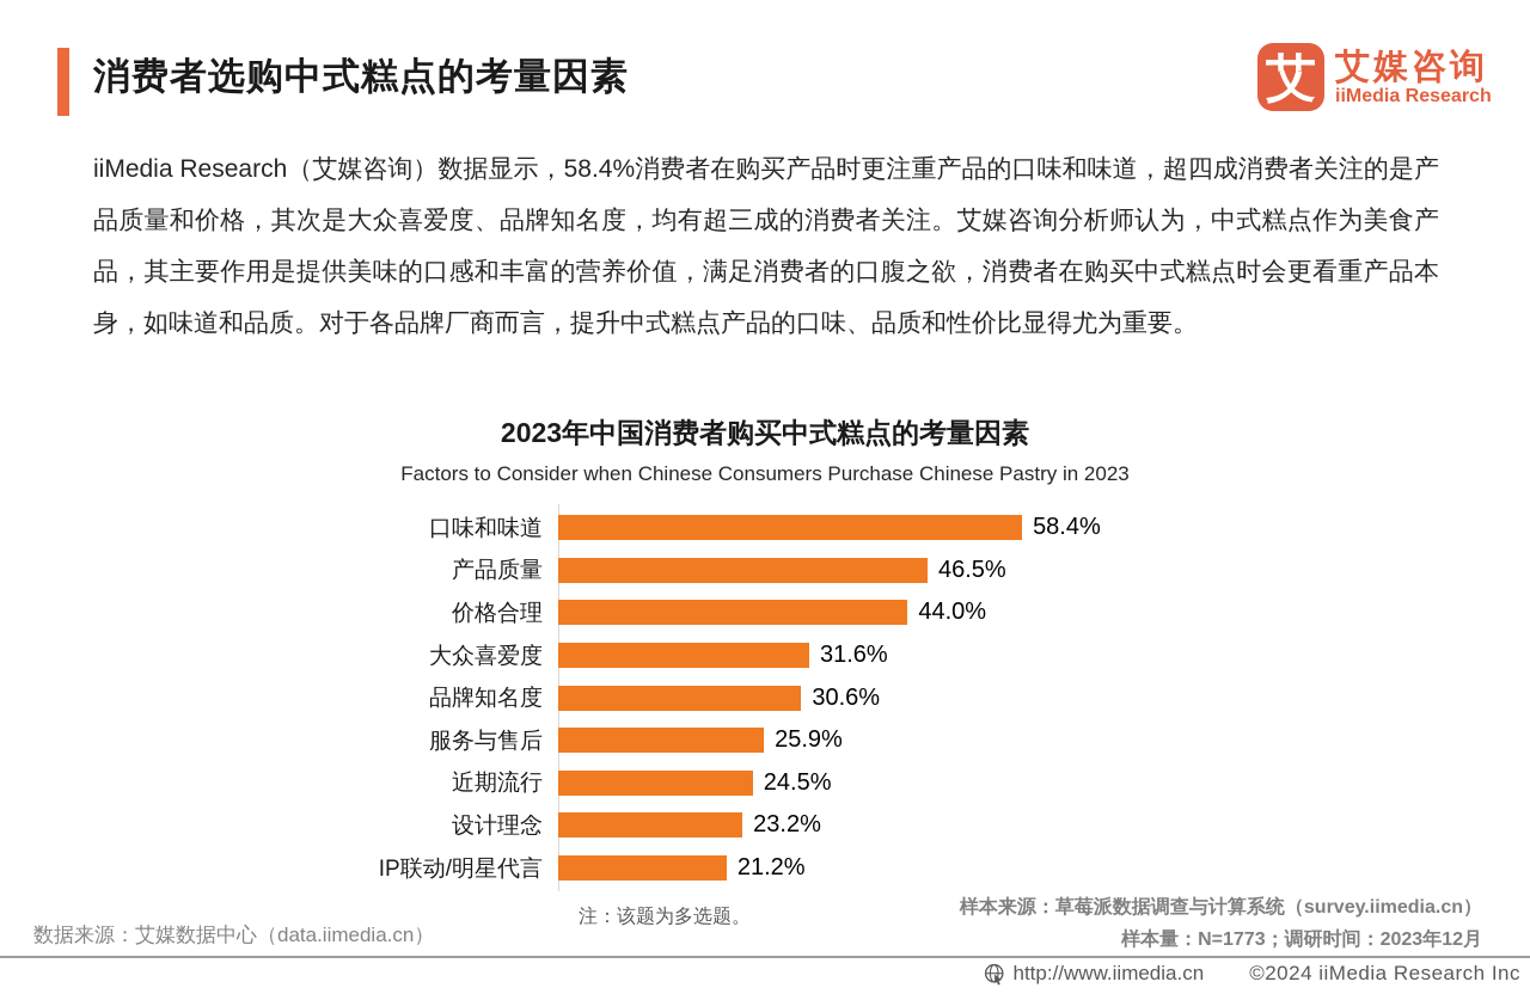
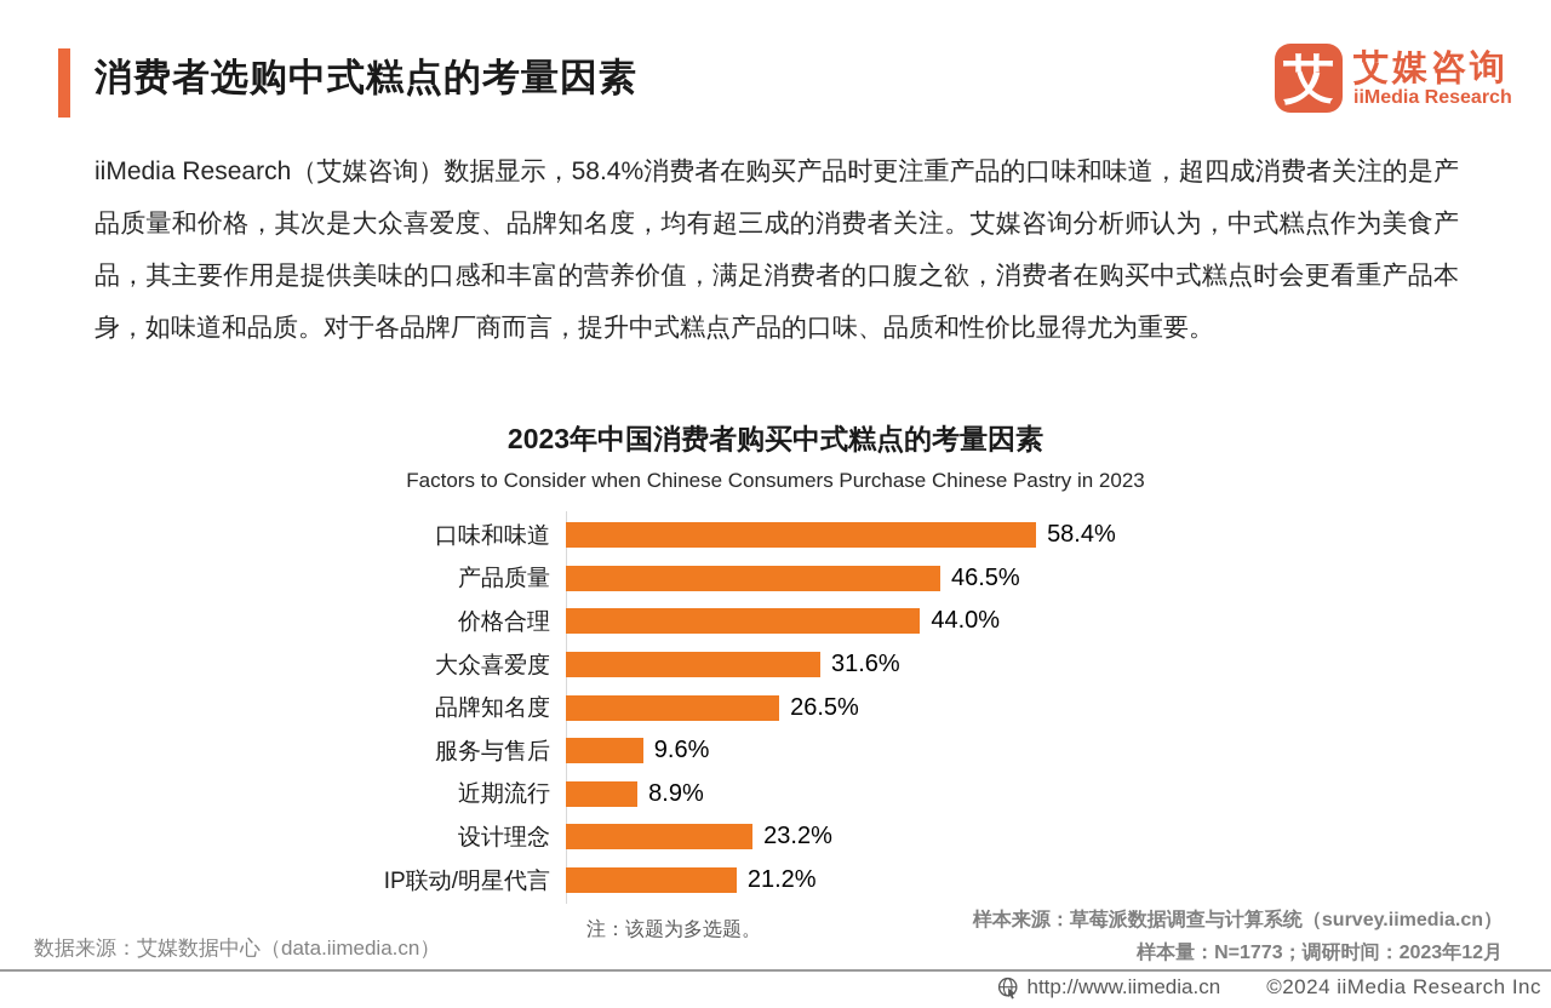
品牌知名度: 30.6% -> 26.5%
服务与售后: 25.9% -> 9.6%
近期流行: 24.5% -> 8.9%
